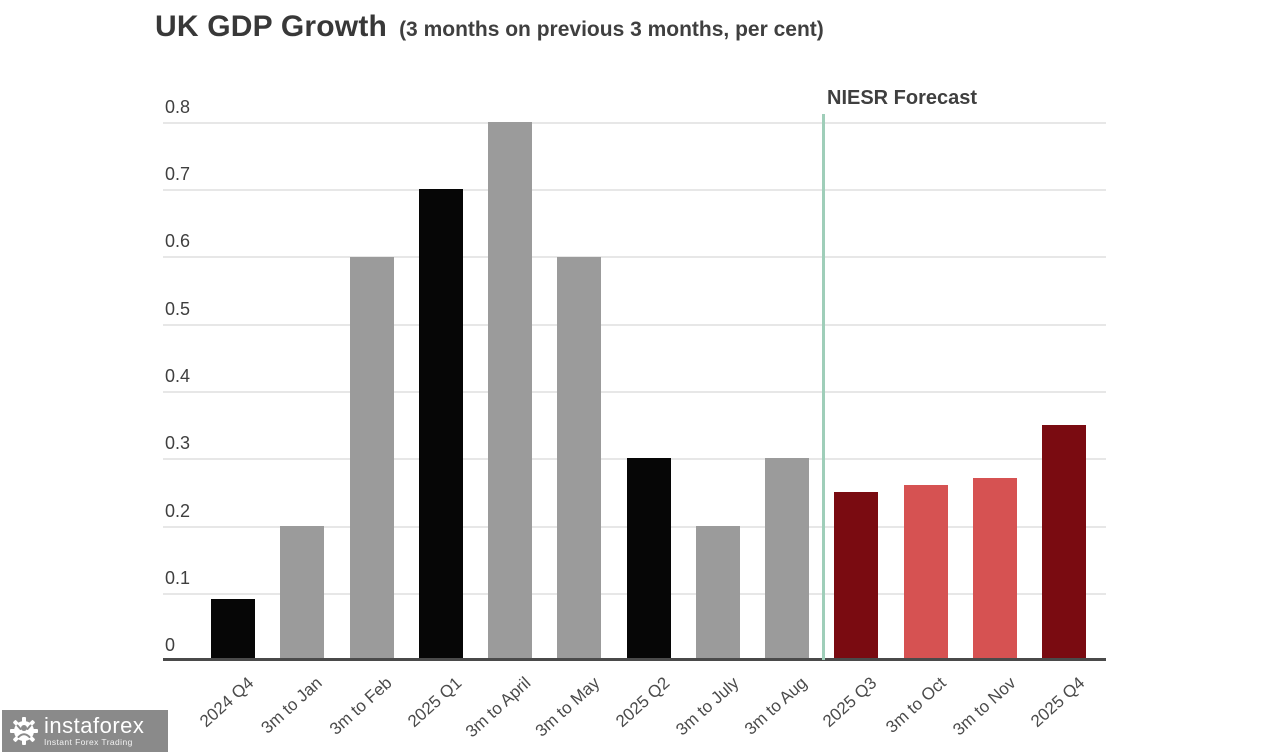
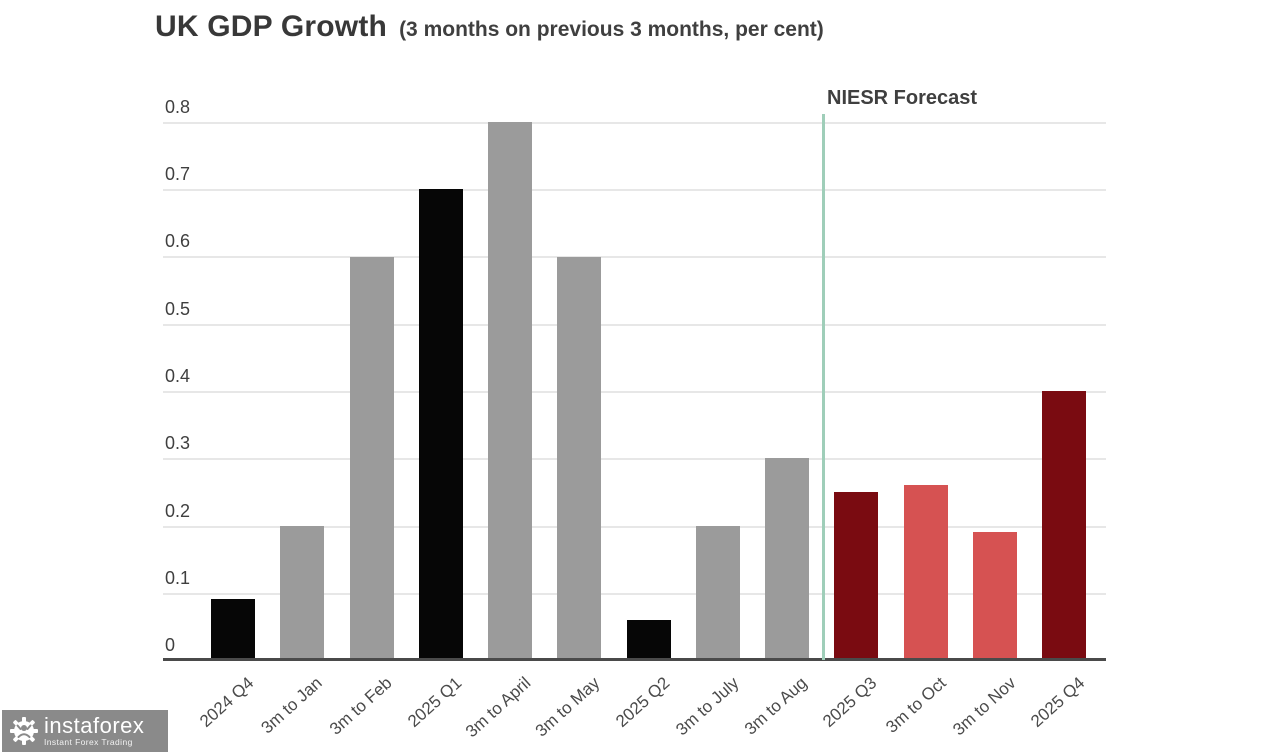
2025 Q2: 0.30 -> 0.06
3m to Nov: 0.27 -> 0.19
2025 Q4: 0.35 -> 0.40
